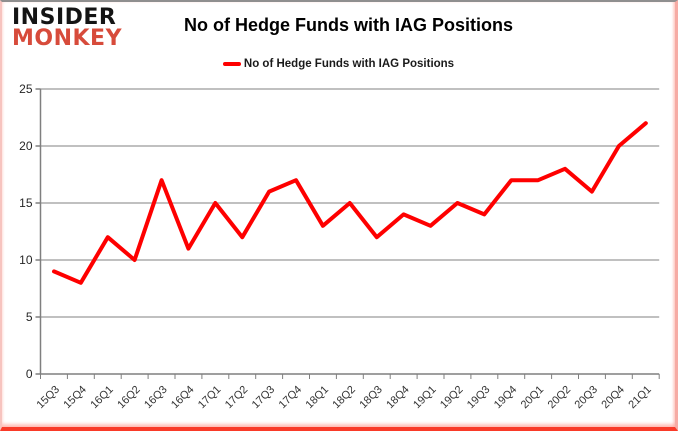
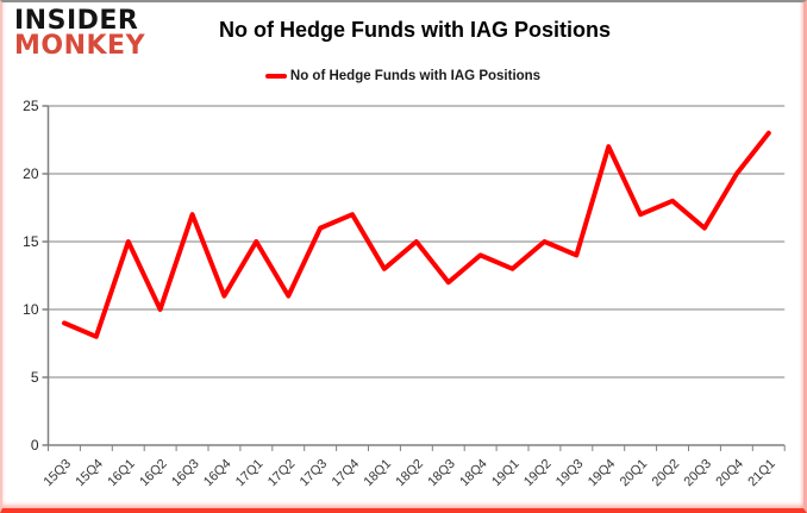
16Q1: 12 -> 15
17Q2: 12 -> 11
19Q4: 17 -> 22
21Q1: 22 -> 23
